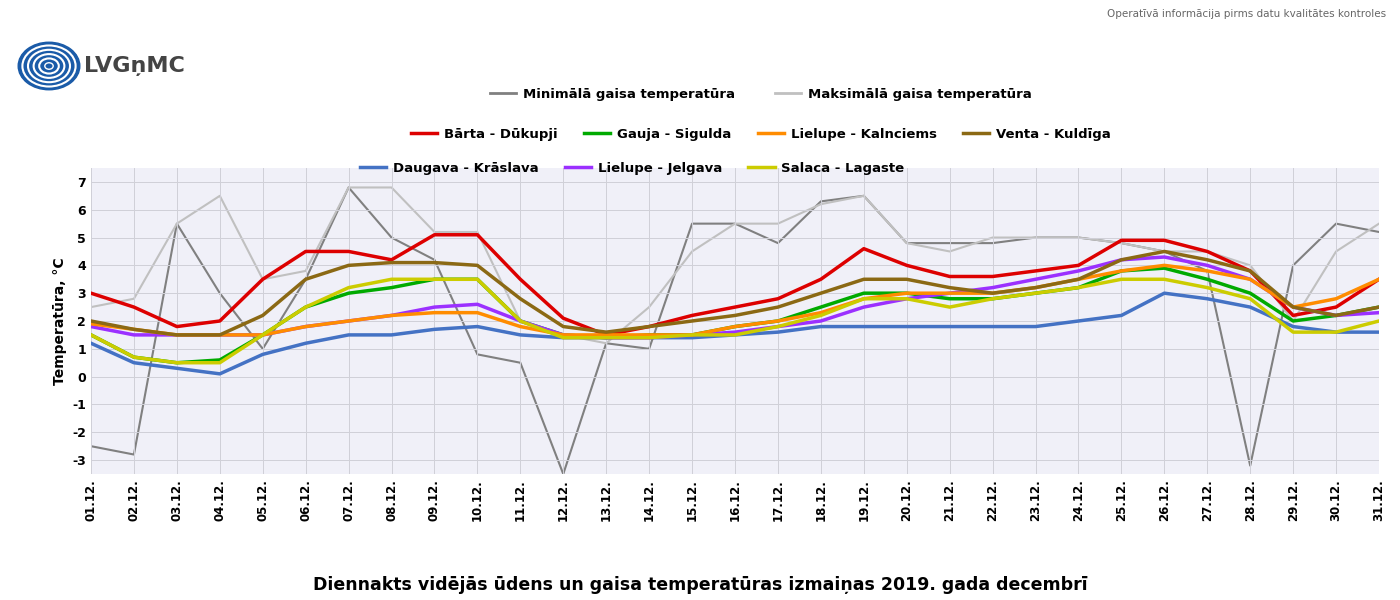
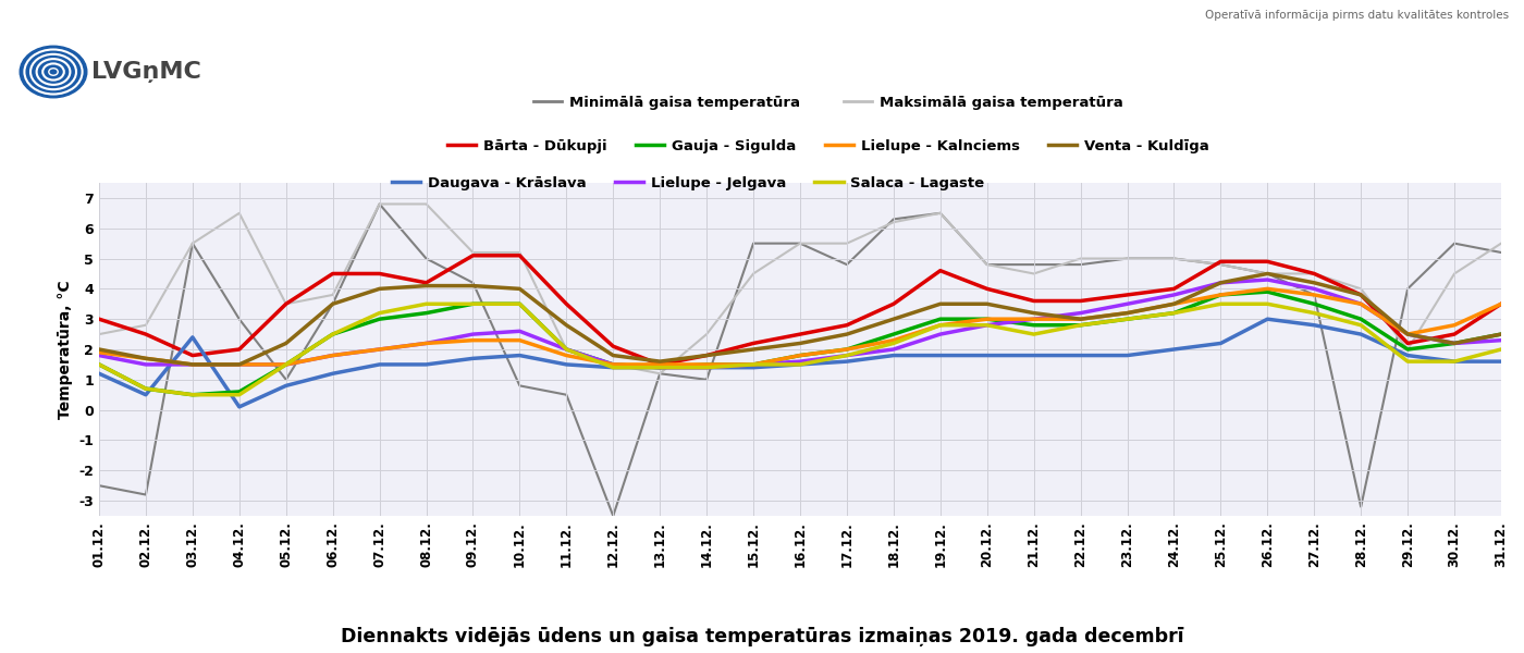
Daugava - Krāslava/03.12.: 0.3 -> 2.4
